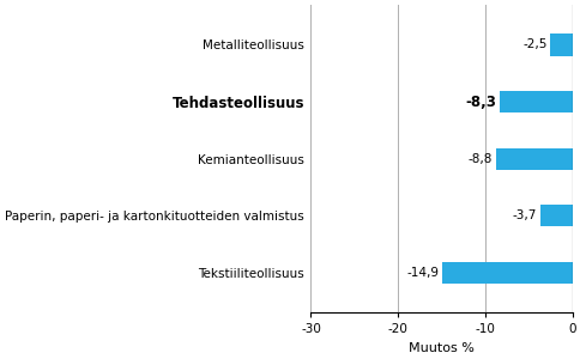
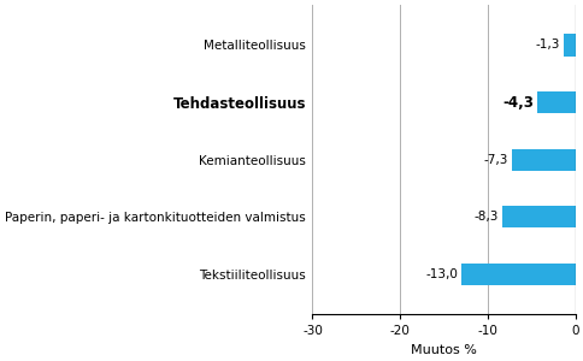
Metalliteollisuus: -2,5 -> -1,3
Tehdasteollisuus: -8,3 -> -4,3
Kemianteollisuus: -8,8 -> -7,3
Paperin, paperi- ja kartonkituotteiden valmistus: -3,7 -> -8,3
Tekstiiliteollisuus: -14,9 -> -13,0
